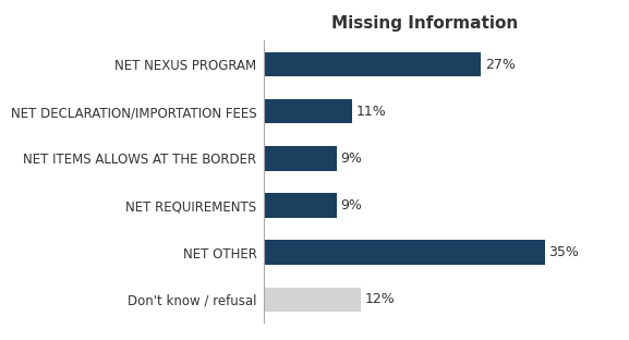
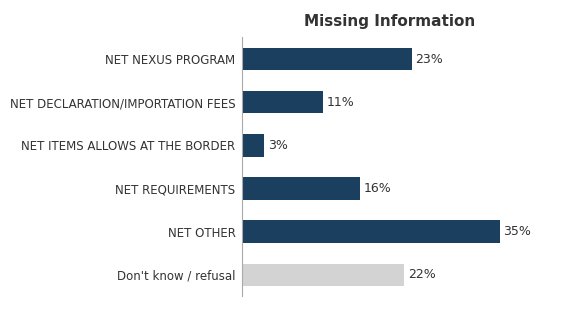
NET NEXUS PROGRAM: 27% -> 23%
NET ITEMS ALLOWS AT THE BORDER: 9% -> 3%
NET REQUIREMENTS: 9% -> 16%
Don't know / refusal: 12% -> 22%
